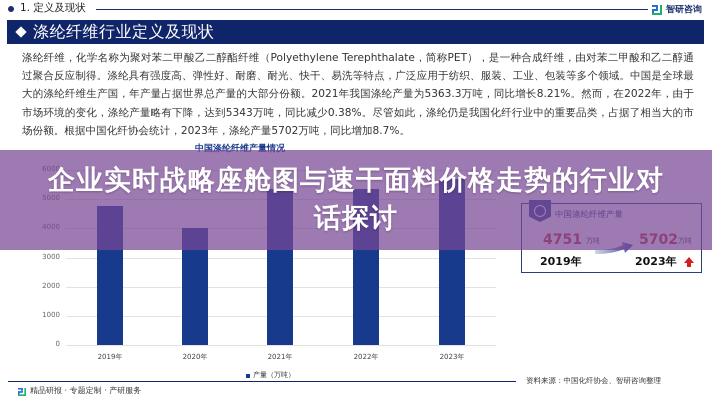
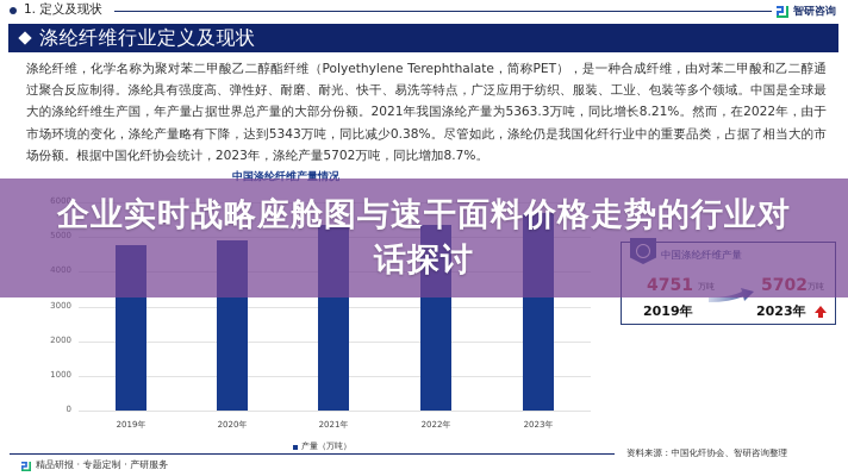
2020年: 4000 -> 4900
